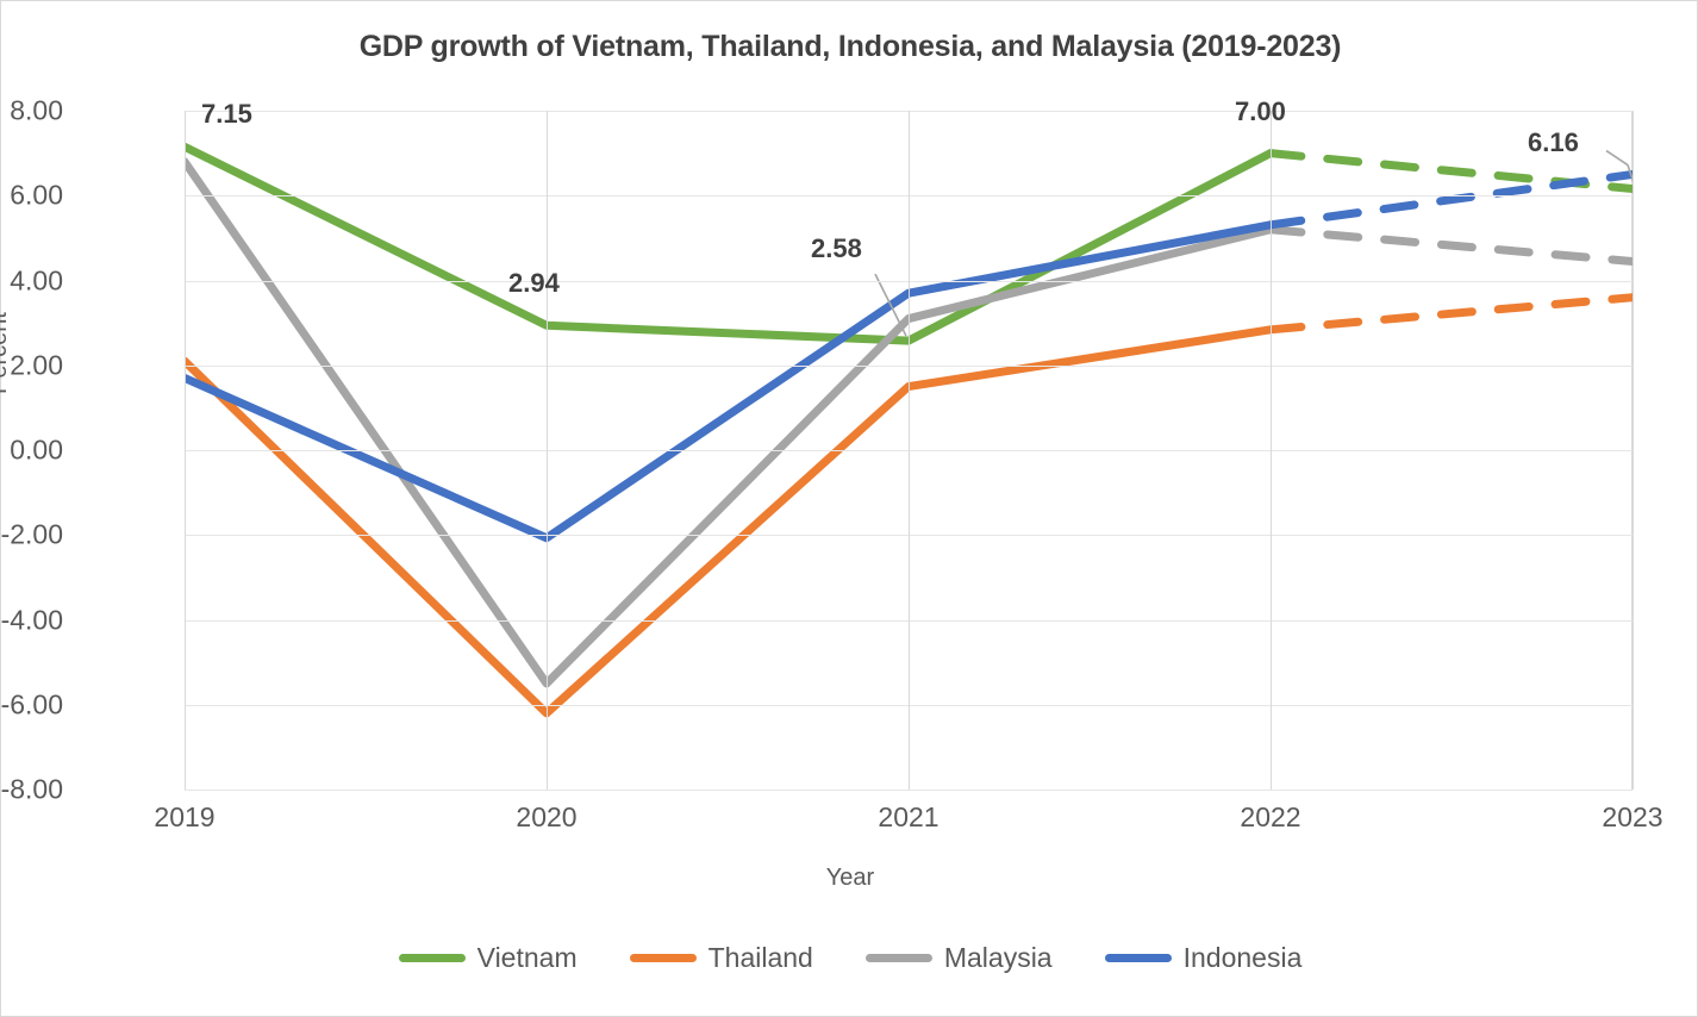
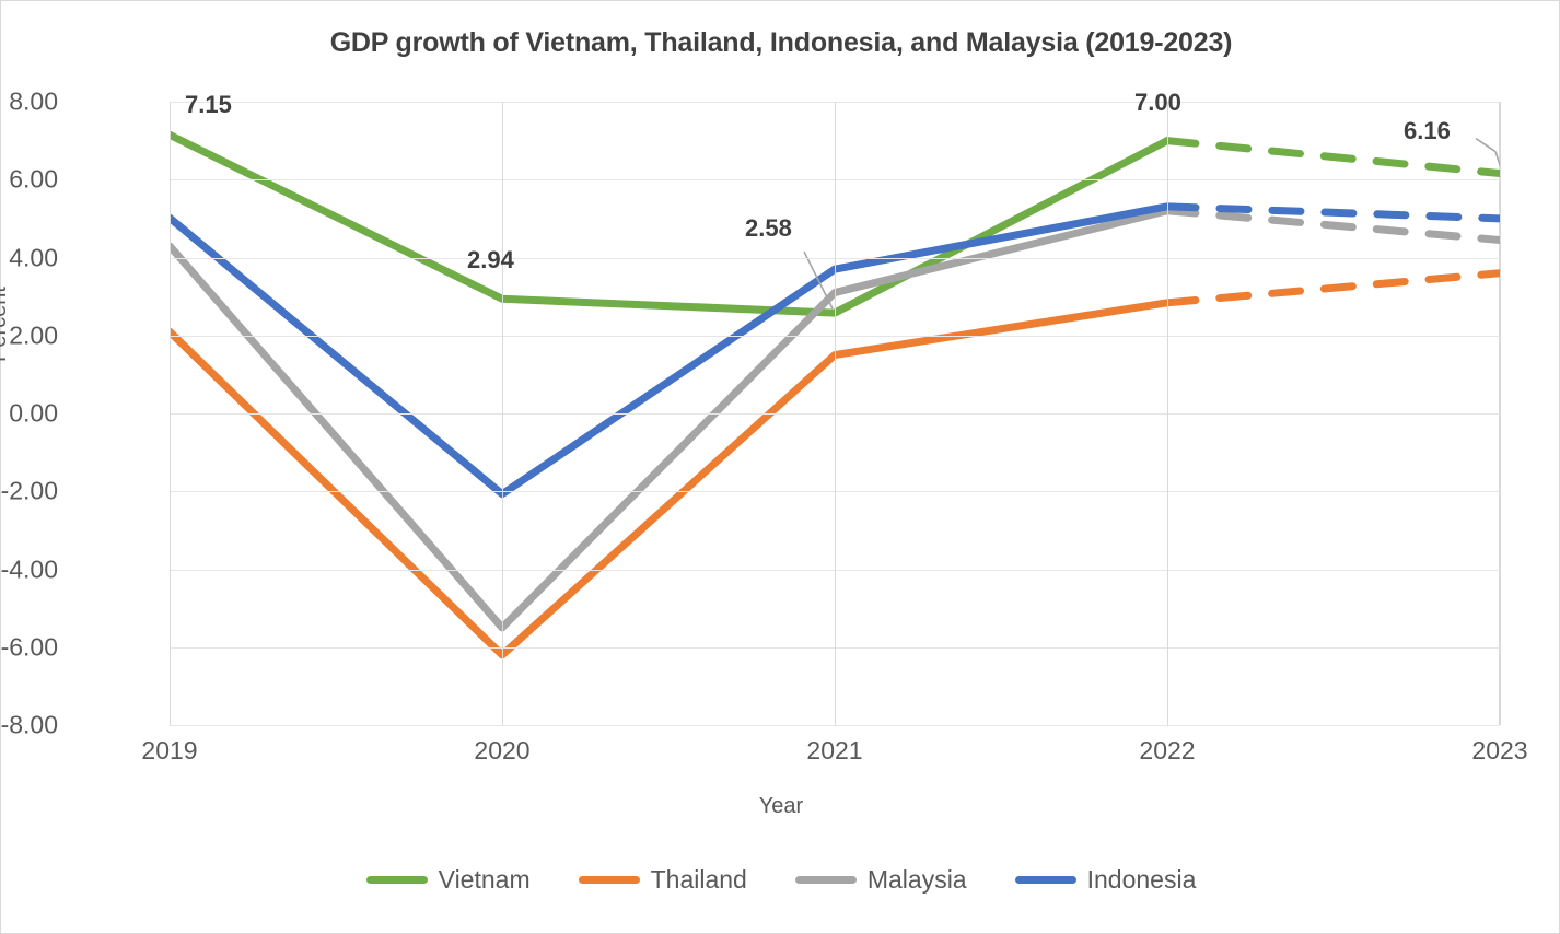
Malaysia/2019: 6.8 -> 4.3
Indonesia/2019: 1.7 -> 5.0
Indonesia/2023: 6.5 -> 5.0
